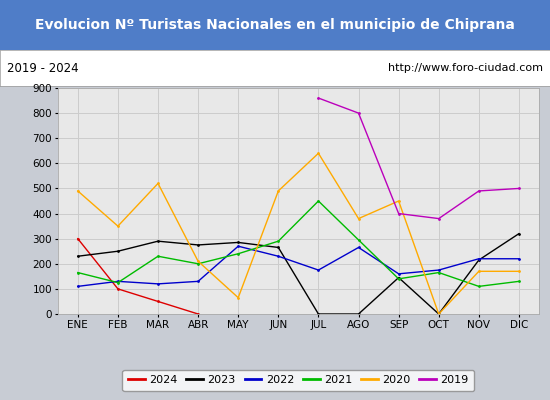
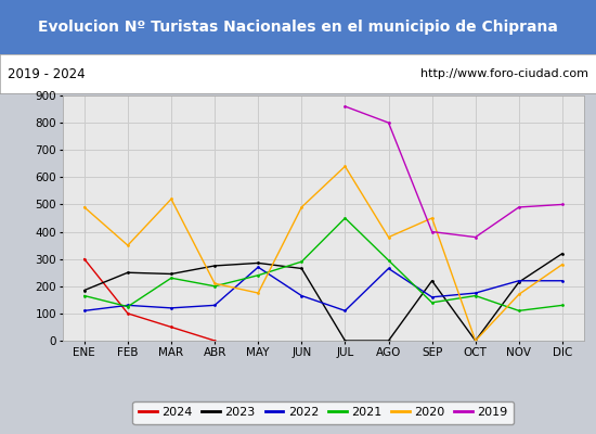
2023/ENE: 230 -> 185
2023/MAR: 290 -> 245
2020/MAY: 65 -> 175
2022/JUN: 230 -> 165
2022/JUL: 175 -> 110
2023/SEP: 145 -> 220
2020/DIC: 170 -> 280
